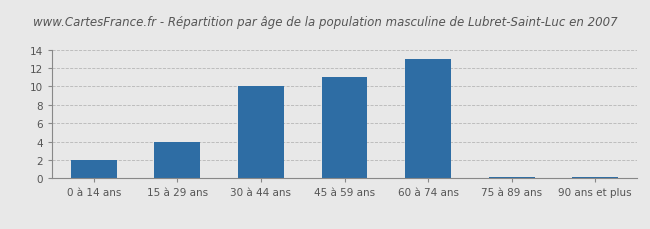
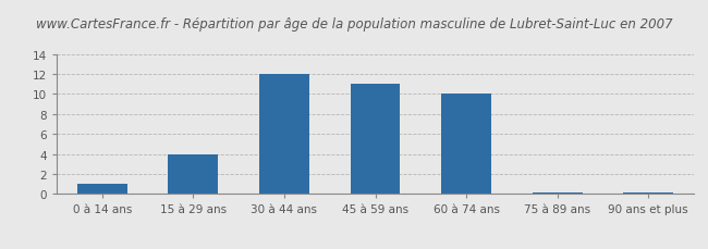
0 à 14 ans: 2.0 -> 1.0
30 à 44 ans: 10.0 -> 12.0
60 à 74 ans: 13.0 -> 10.0
